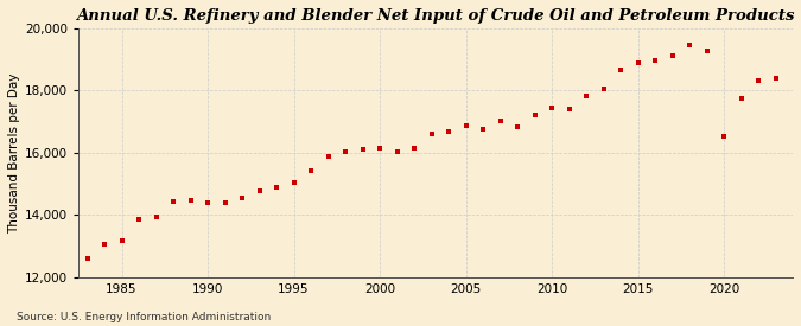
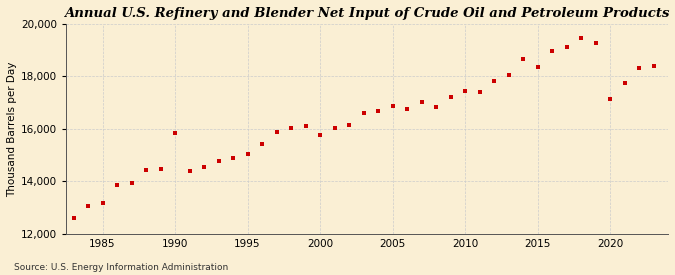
1990: 14,420 -> 15,850
2000: 16,140 -> 15,750
2015: 18,880 -> 18,350
2020: 16,540 -> 17,150
